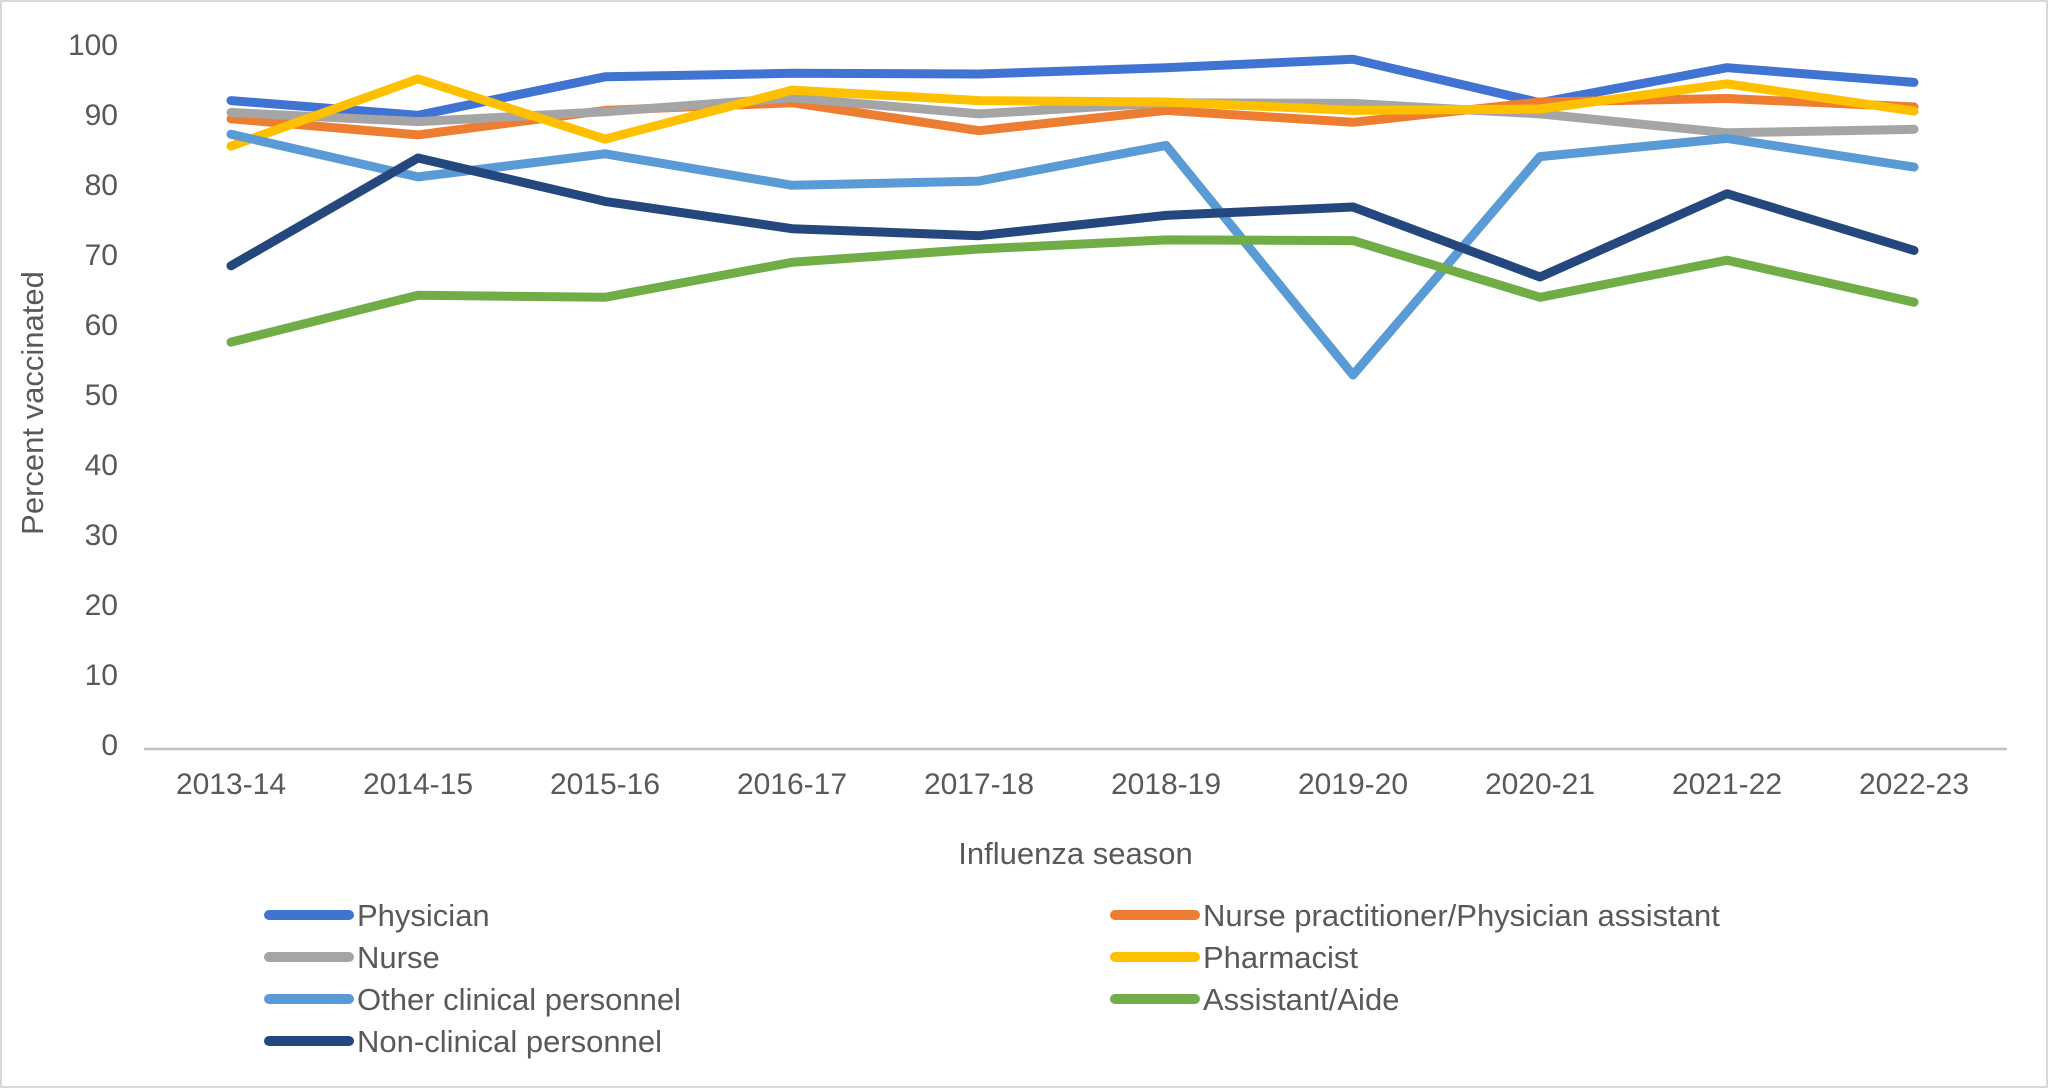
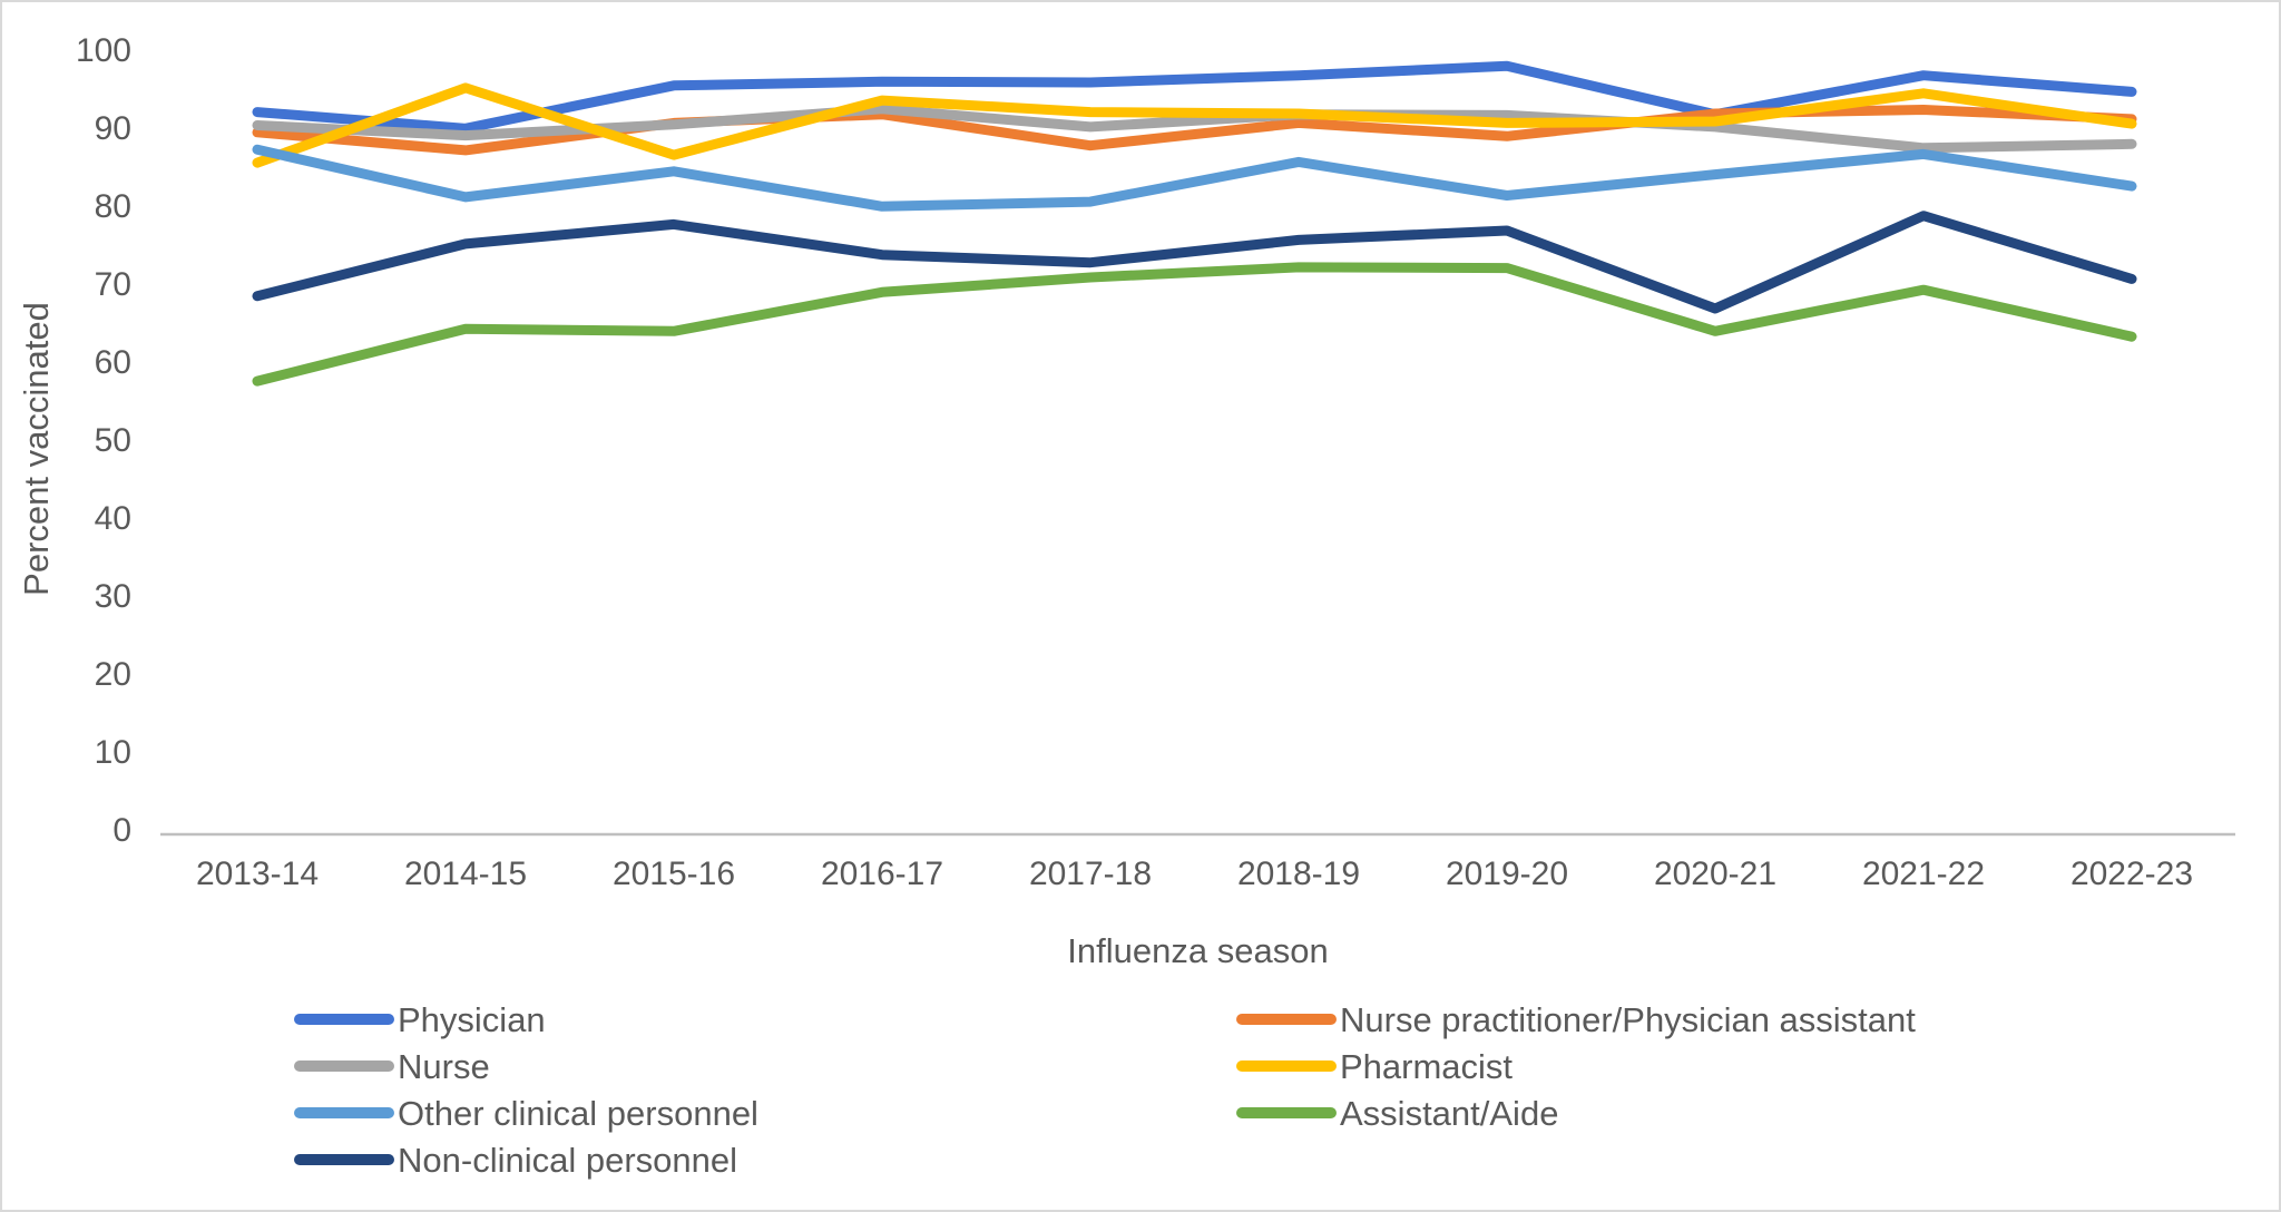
Non-clinical personnel/2014-15: 84 -> 75
Other clinical personnel/2019-20: 53 -> 82
